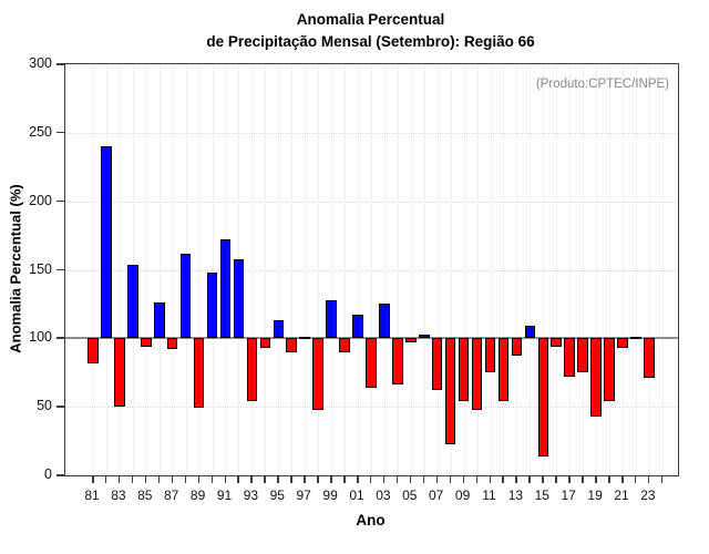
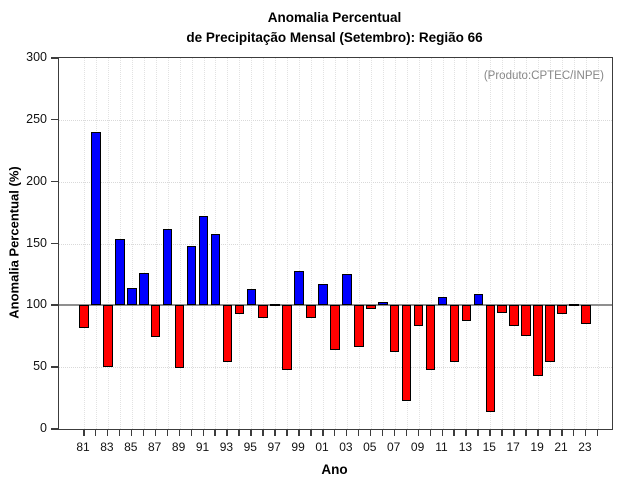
85: 94 -> 114
87: 92 -> 74
09: 54 -> 83
11: 75 -> 107
17: 72 -> 83
23: 71 -> 85
